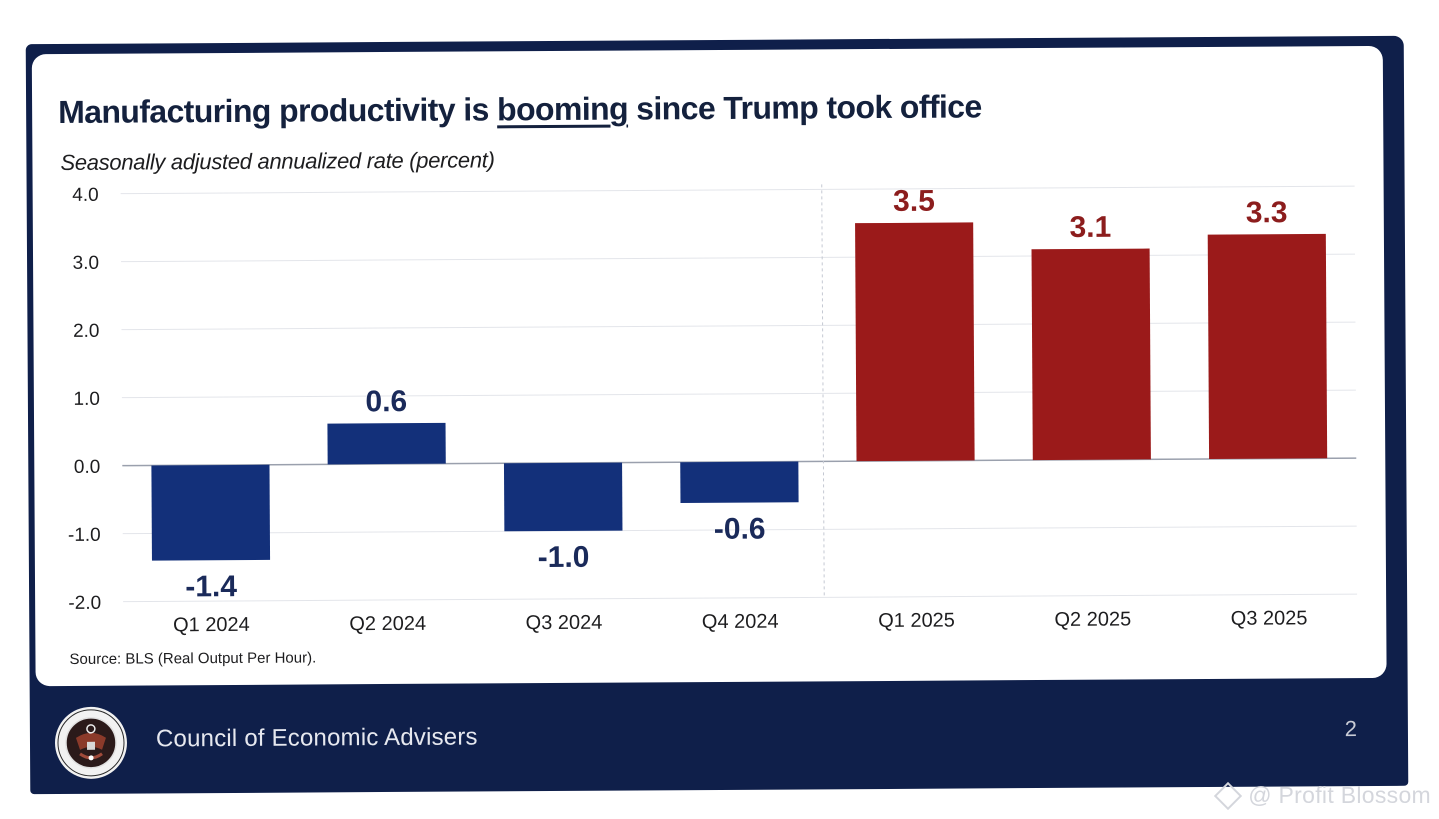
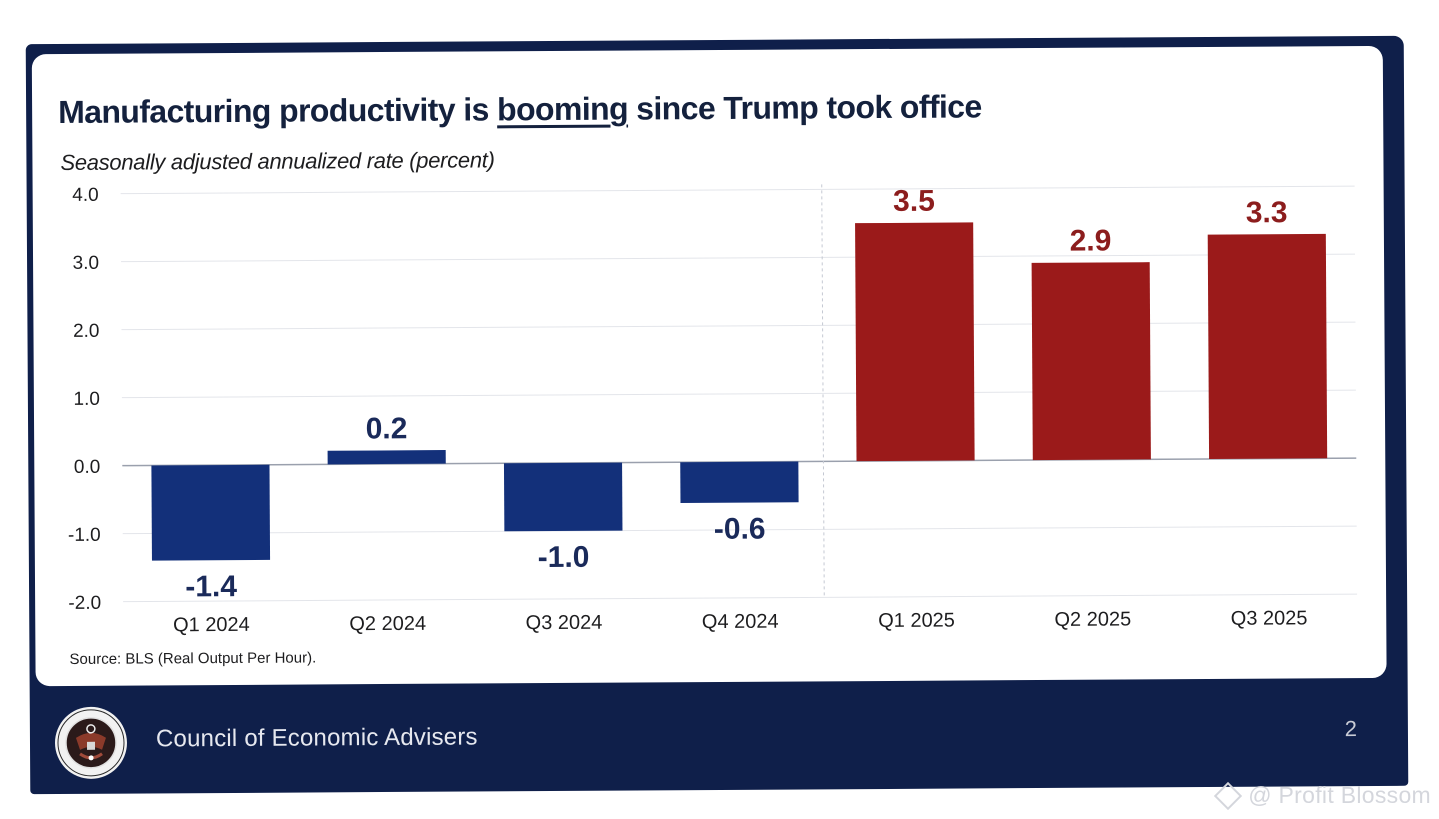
Q2 2024: 0.6 -> 0.2
Q2 2025: 3.1 -> 2.9
